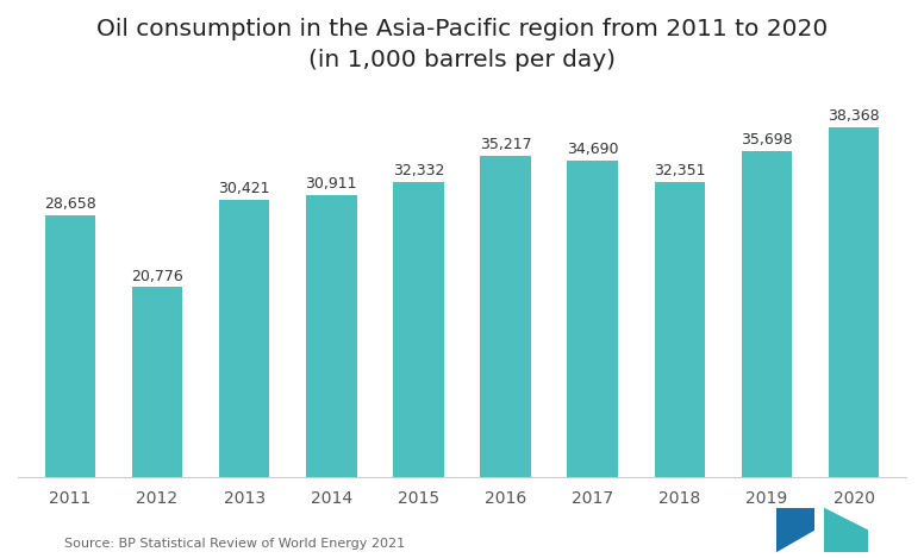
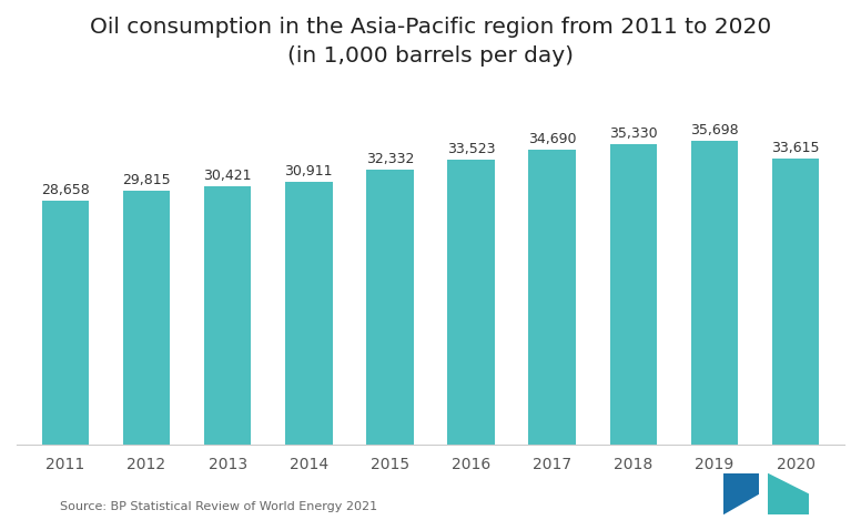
2012: 20,776 -> 29,815
2016: 35,217 -> 33,523
2018: 32,351 -> 35,330
2020: 38,368 -> 33,615
